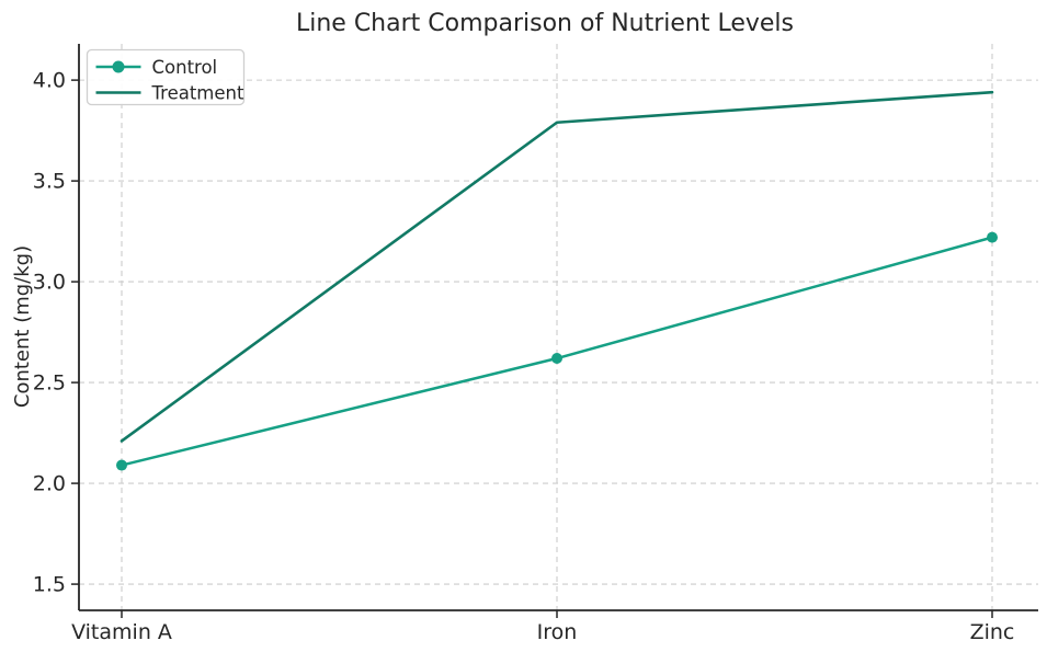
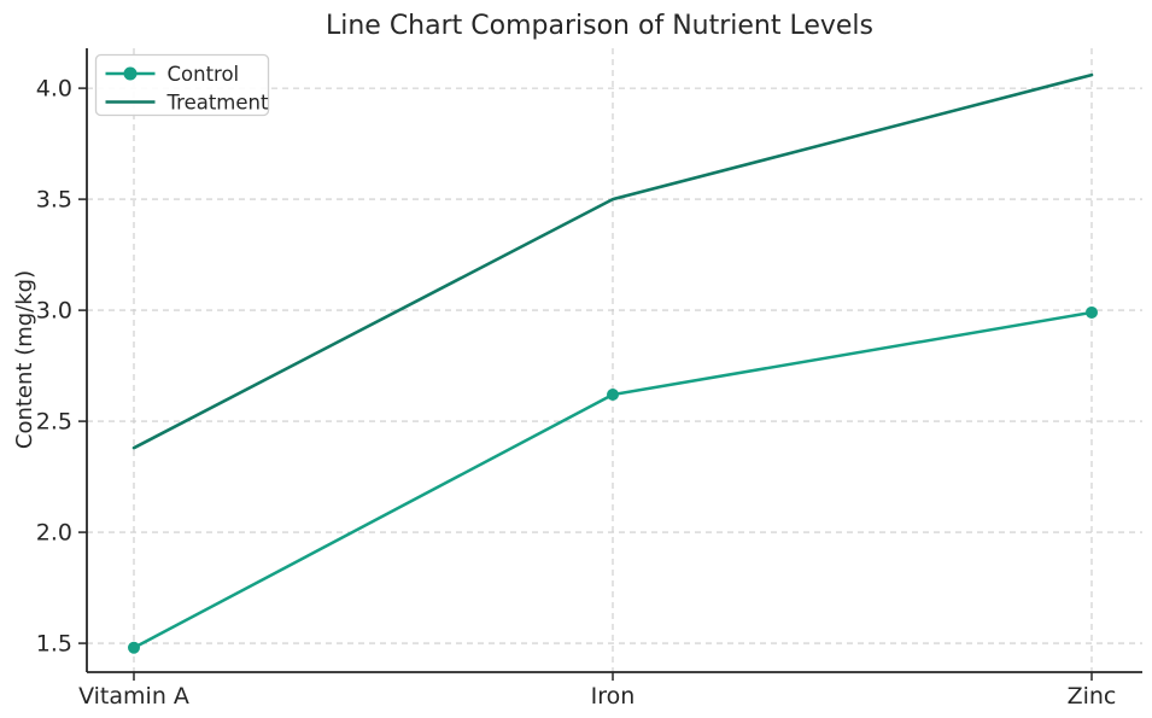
Control/Vitamin A: 2.09 -> 1.48
Treatment/Vitamin A: 2.21 -> 2.38
Treatment/Iron: 3.79 -> 3.50
Control/Zinc: 3.22 -> 2.99
Treatment/Zinc: 3.94 -> 4.06
